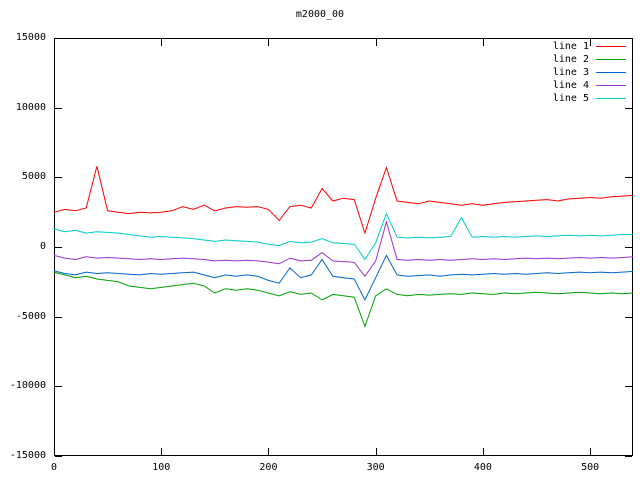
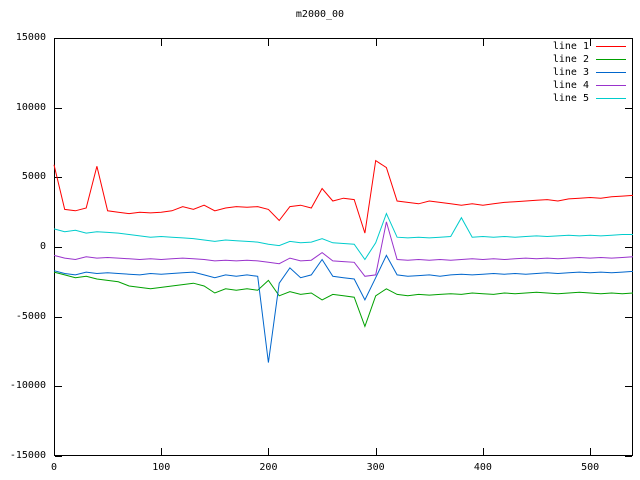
line 1/0: 2500 -> 5900
line 2/200: -3300 -> -2400
line 3/200: -2400 -> -8300
line 1/300: 3500 -> 6200
line 4/300: -1000 -> -2000
